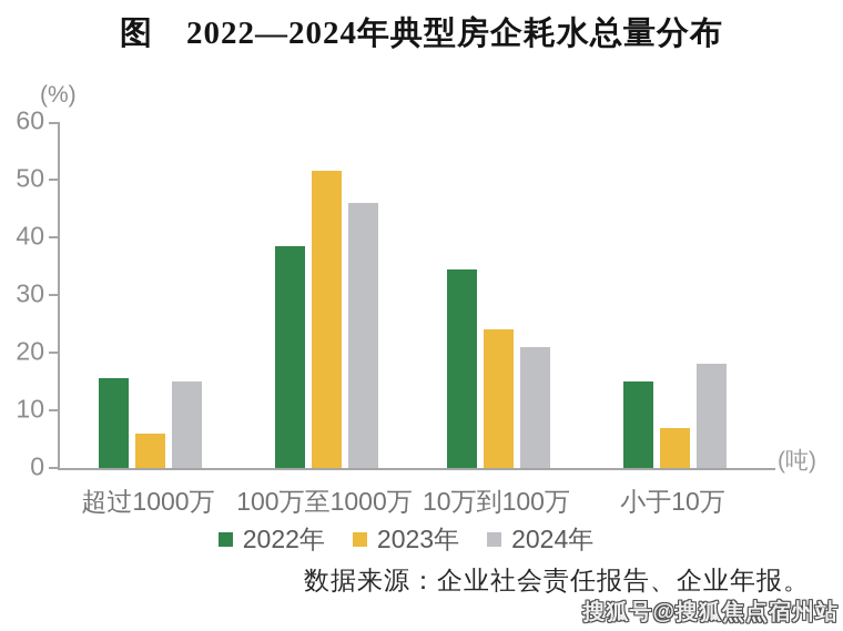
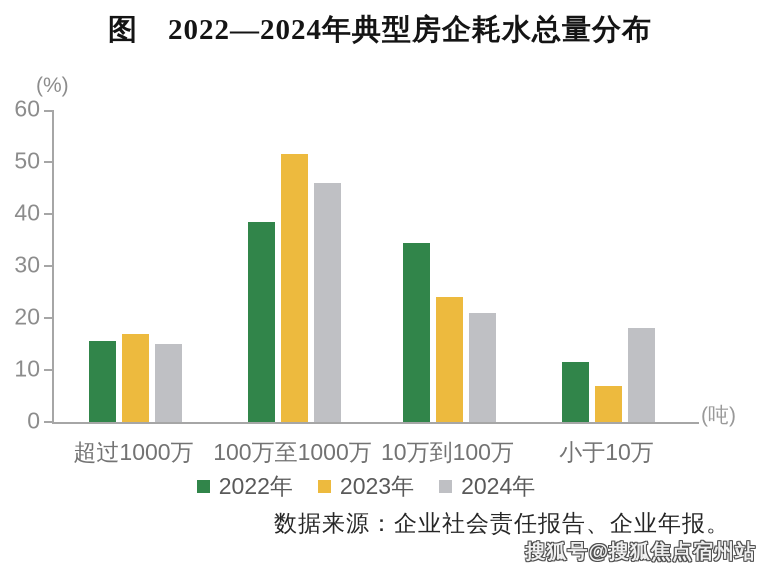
2023年/超过1000万: 6 -> 17
2022年/小于10万: 15 -> 12
